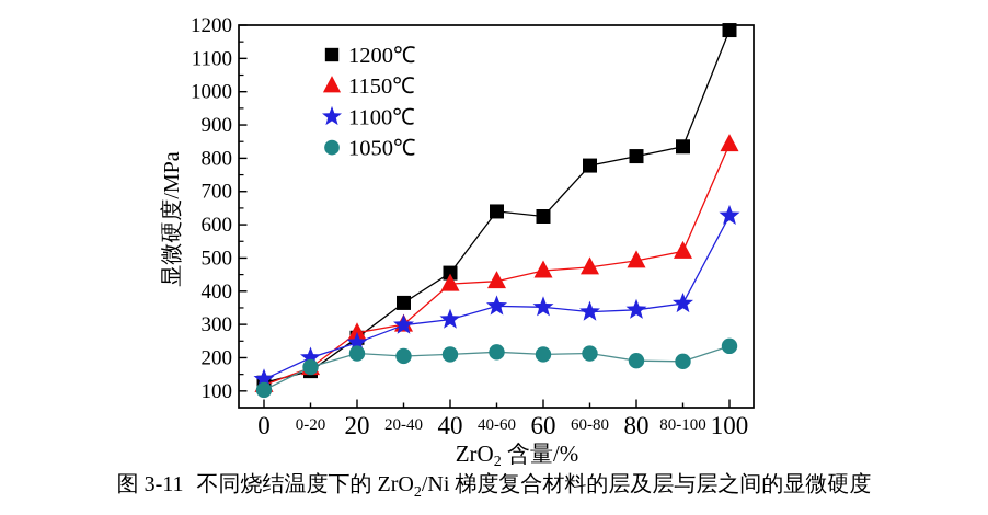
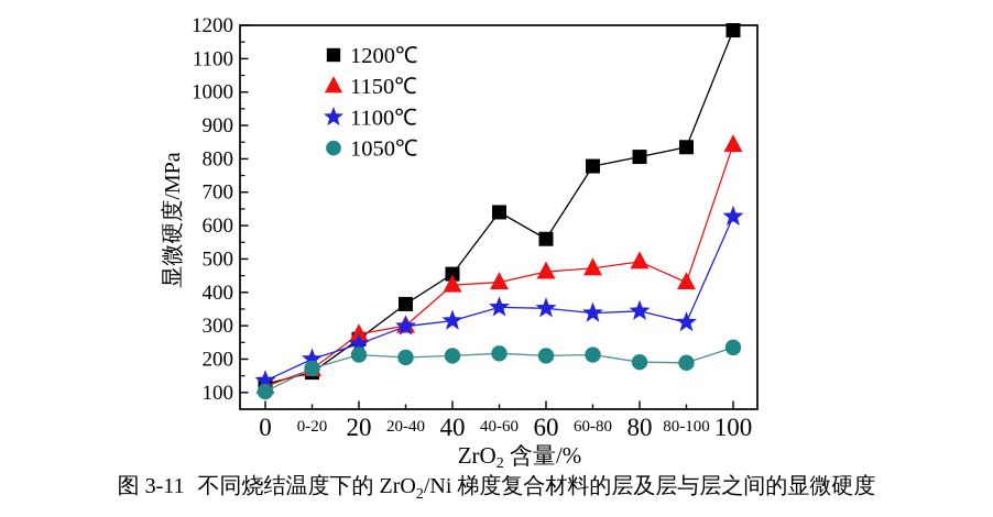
1200℃/60: 620 -> 560
1150℃/80-100: 520 -> 430
1100℃/80-100: 360 -> 310
